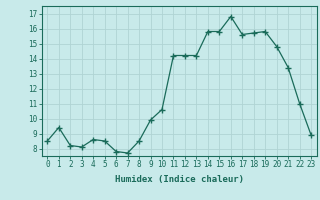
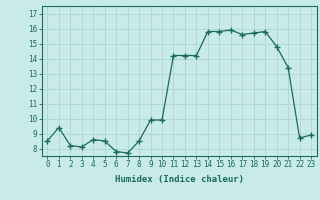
10: 10.6 -> 9.9
16: 16.8 -> 15.9
22: 11.0 -> 8.7
